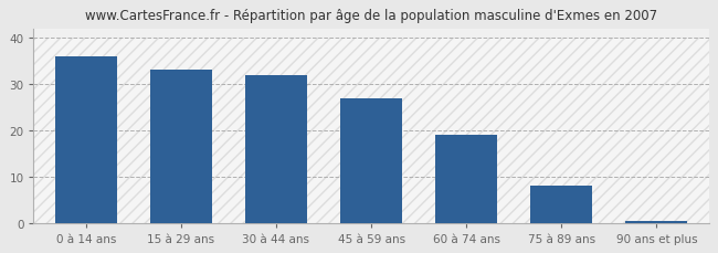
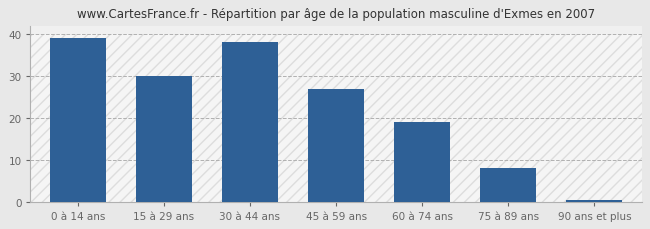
0 à 14 ans: 36.0 -> 39.0
15 à 29 ans: 33.0 -> 30.0
30 à 44 ans: 32.0 -> 38.0
